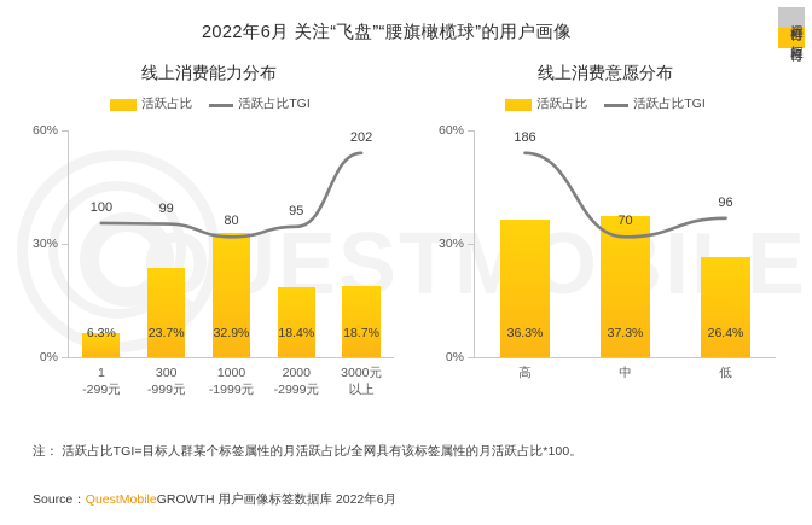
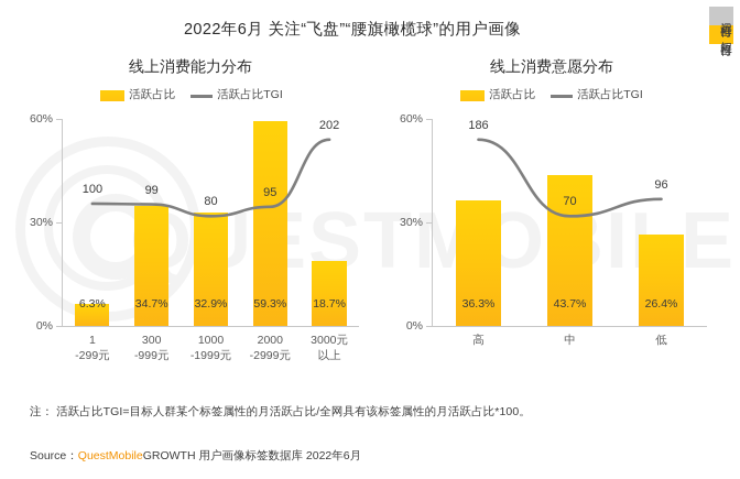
线上消费能力分布/活跃占比/300 -999元: 23.7% -> 34.7%
线上消费能力分布/活跃占比/2000 -2999元: 18.4% -> 59.3%
线上消费意愿分布/活跃占比/中: 37.3% -> 43.7%
